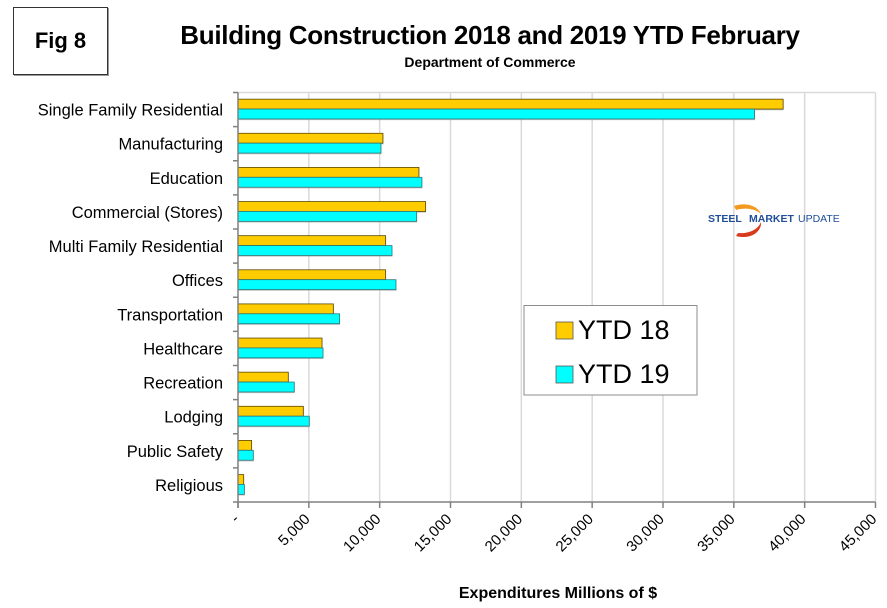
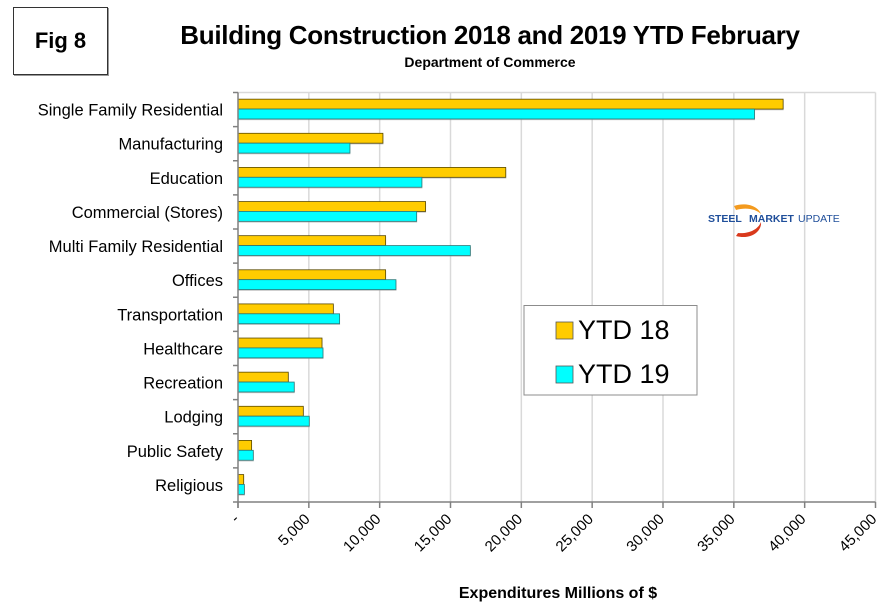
YTD 19/Manufacturing: 10100 -> 7900
YTD 18/Education: 12800 -> 18900
YTD 19/Multi Family Residential: 10900 -> 16400
